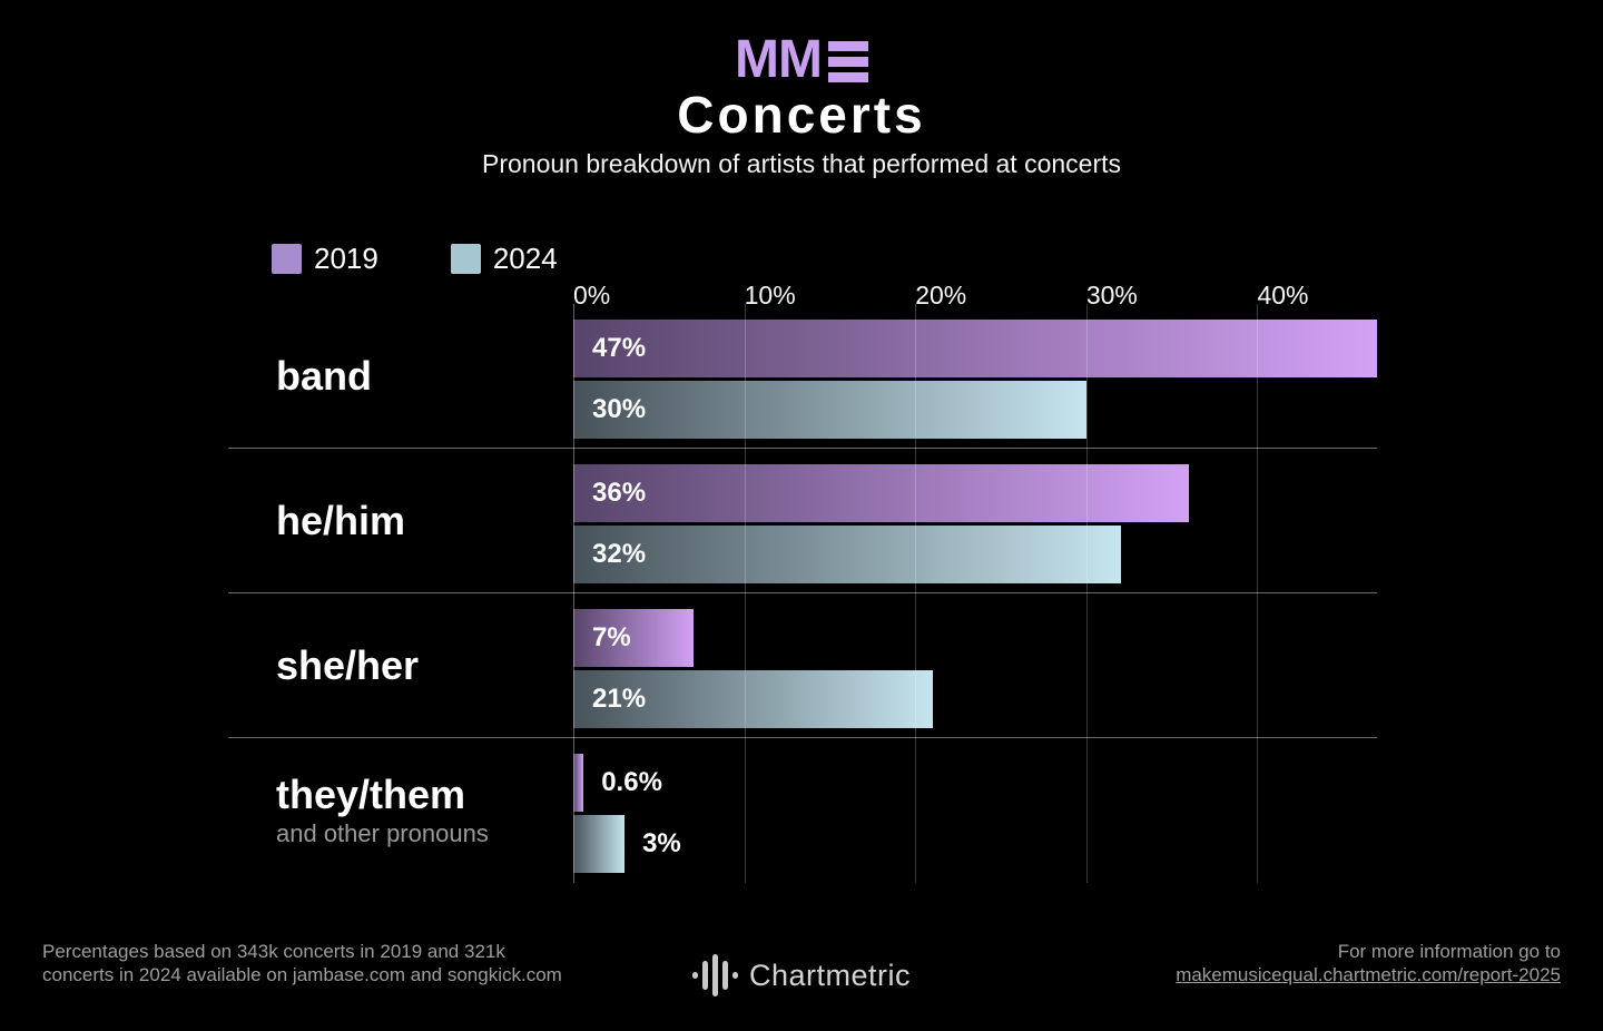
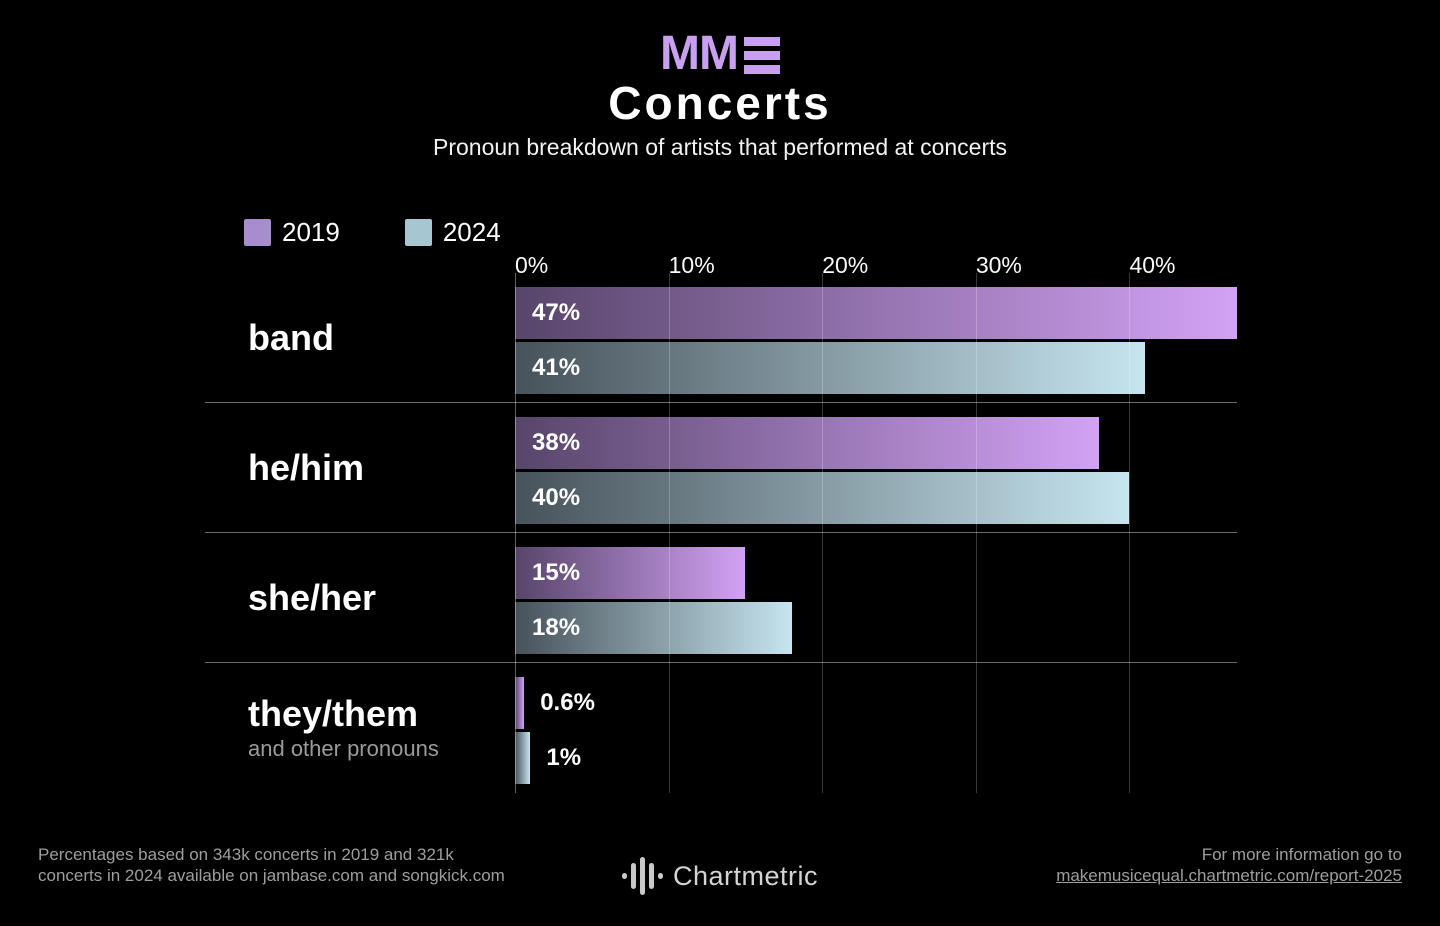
2024/band: 30% -> 41%
2019/he/him: 36% -> 38%
2024/he/him: 32% -> 40%
2019/she/her: 7% -> 15%
2024/she/her: 21% -> 18%
2024/they/them: 3% -> 1%
